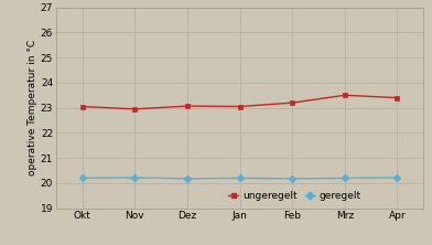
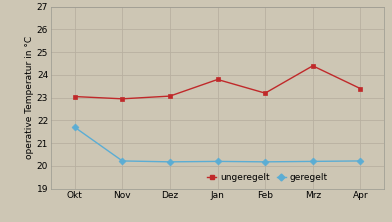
geregelt/Okt: 20.20 -> 21.70
ungeregelt/Jan: 23.05 -> 23.80
ungeregelt/Mrz: 23.50 -> 24.40
